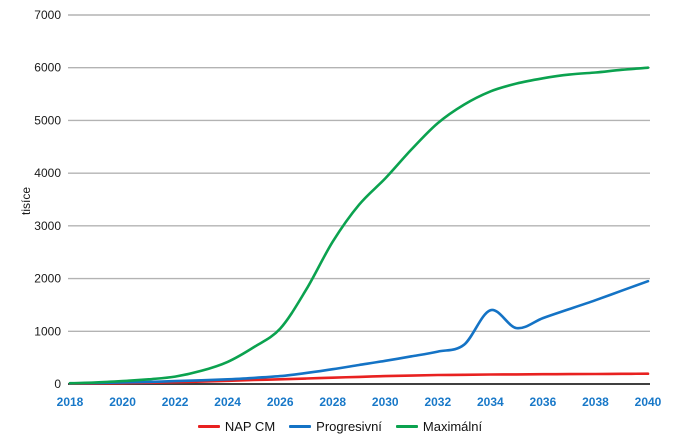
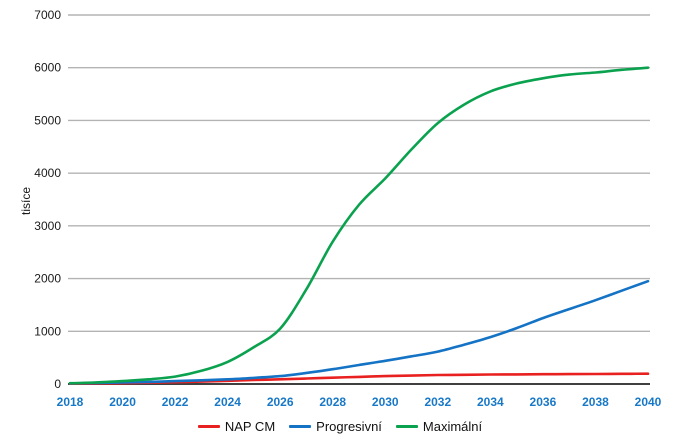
Progresivní/2034: 1400 -> 900
